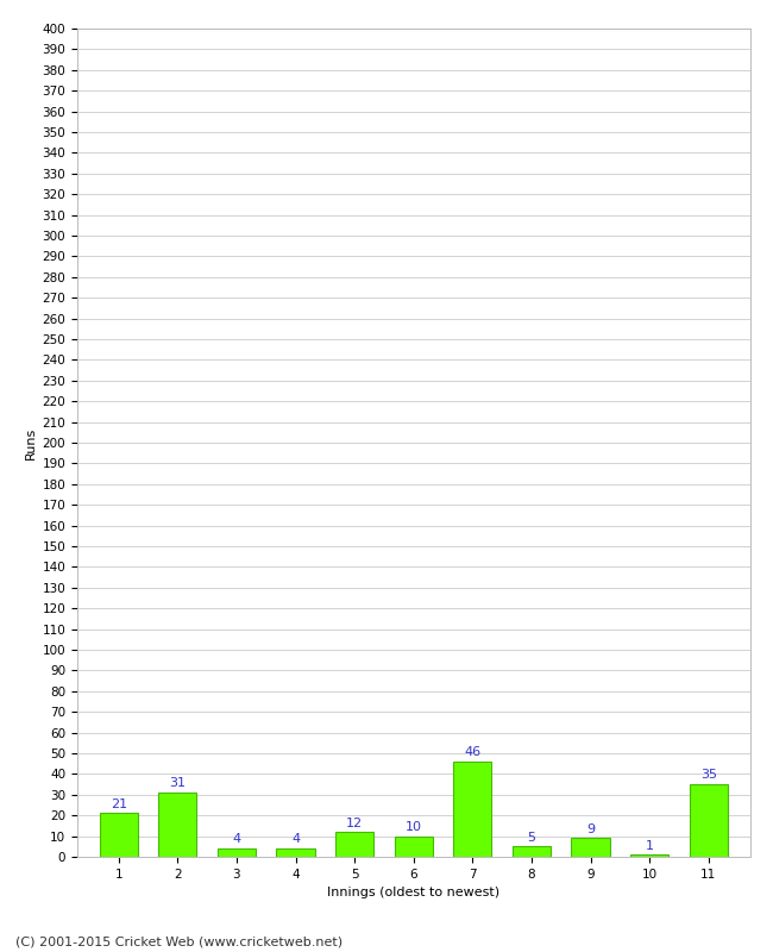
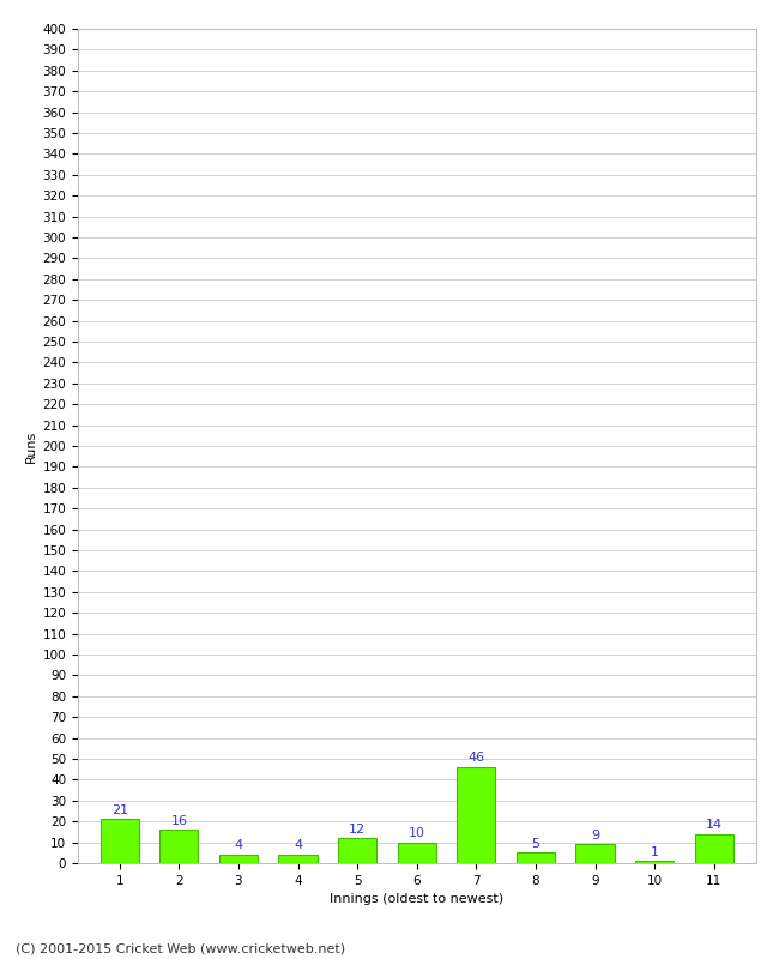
2: 31 -> 16
11: 35 -> 14
